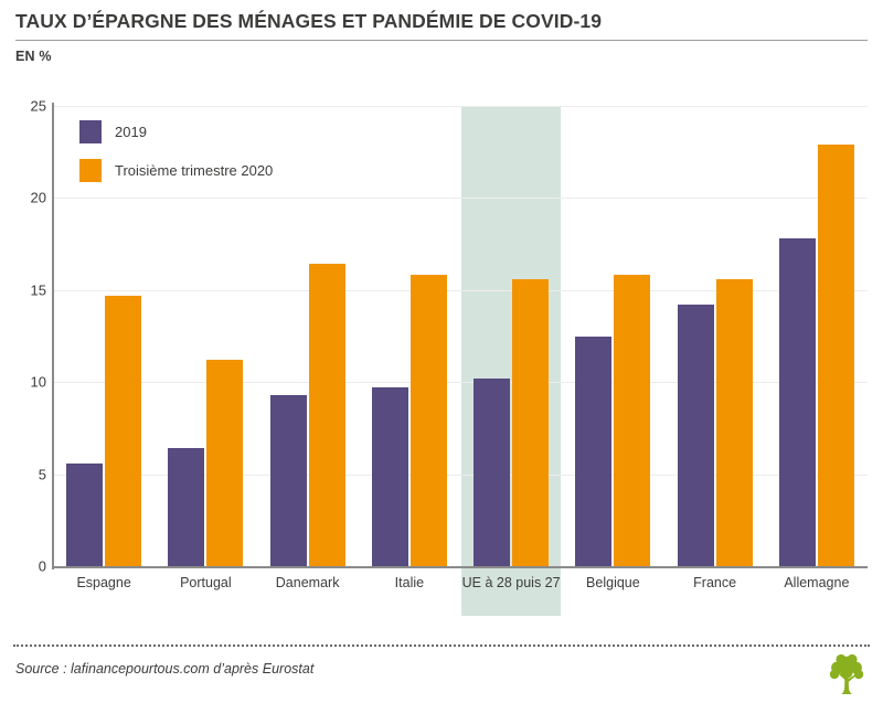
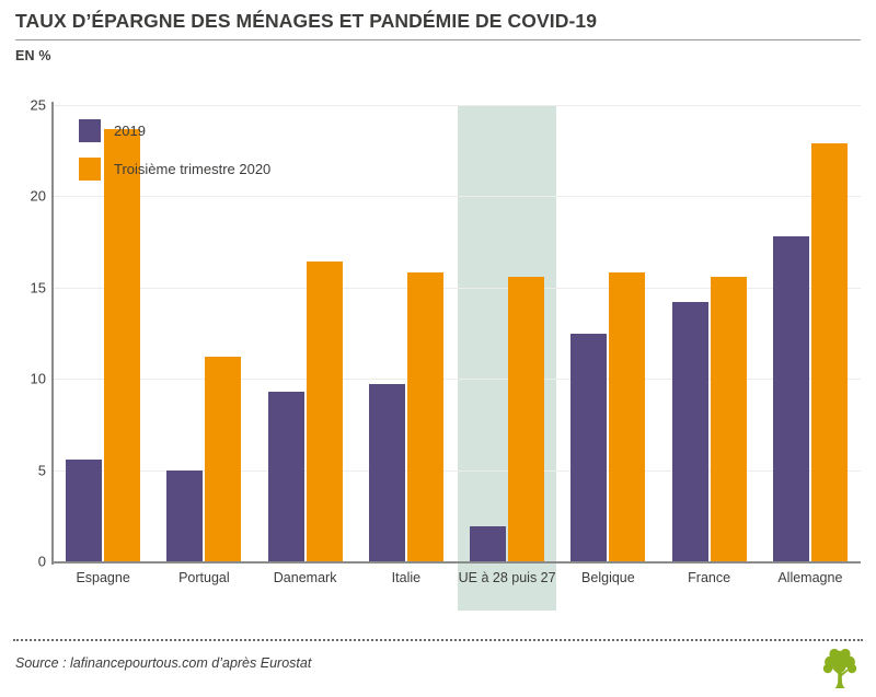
Troisième trimestre 2020/Espagne: 14.7 -> 23.7
2019/Portugal: 6.4 -> 5.0
2019/UE à 28 puis 27: 10.2 -> 1.9
